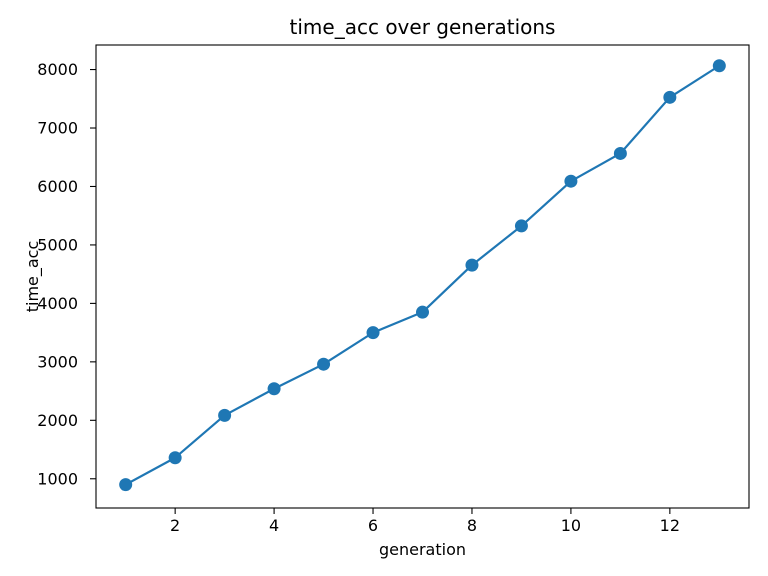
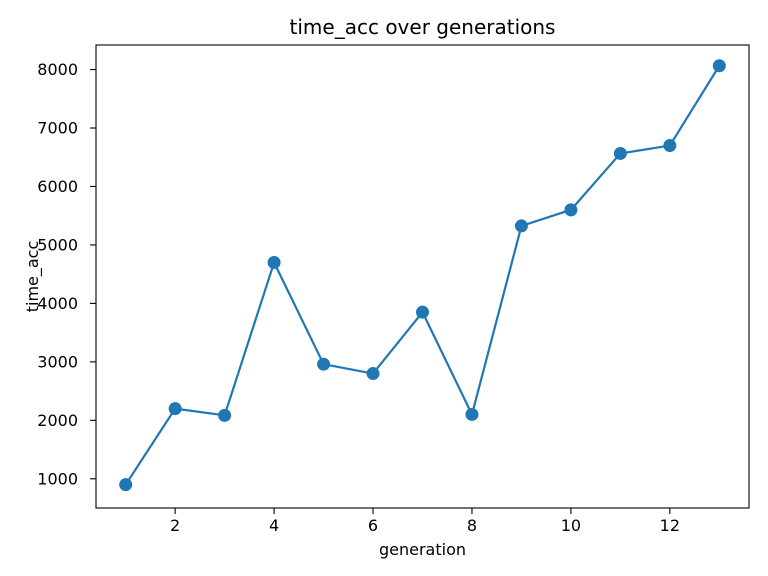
2: 1400 -> 2200
4: 2500 -> 4700
6: 3500 -> 2800
8: 4700 -> 2100
10: 6100 -> 5600
12: 7500 -> 6700
